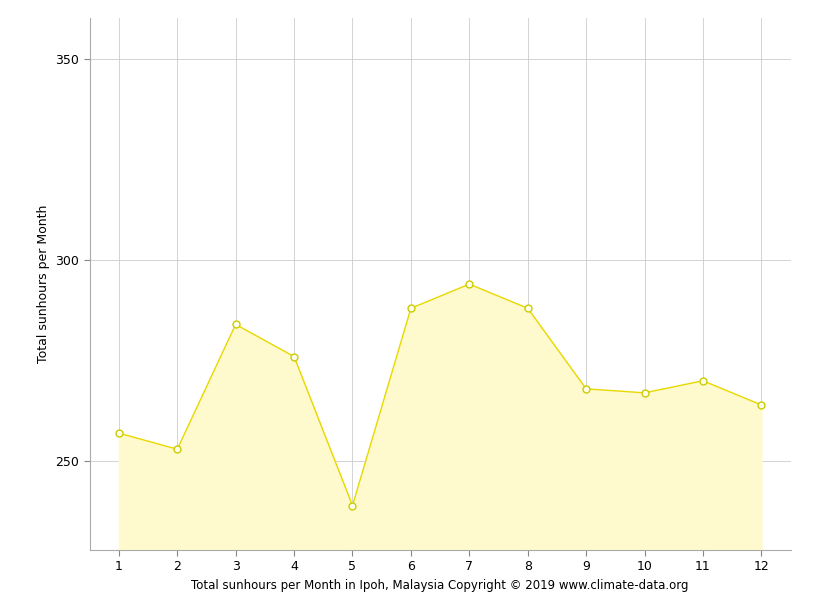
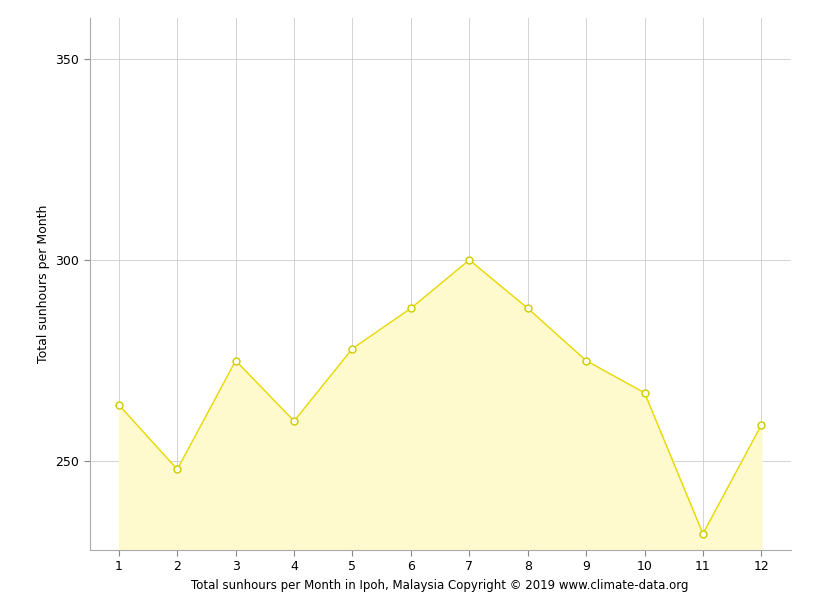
1: 257 -> 264
2: 253 -> 248
3: 284 -> 275
4: 276 -> 260
5: 239 -> 278
7: 294 -> 300
9: 268 -> 275
11: 270 -> 232
12: 264 -> 259
